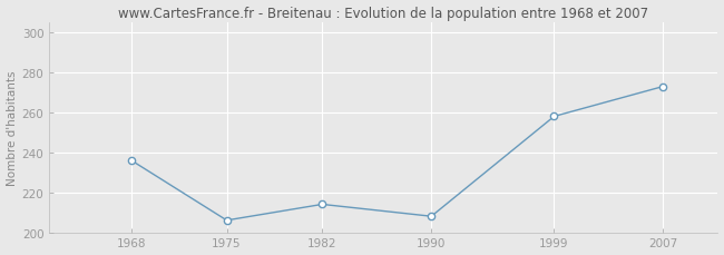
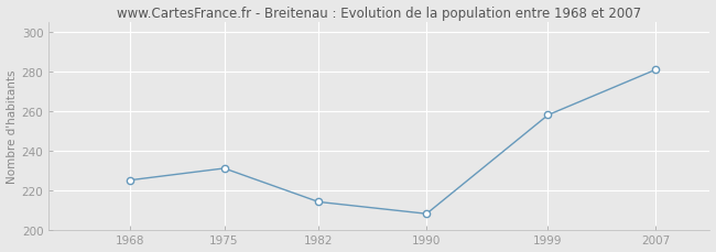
1968: 236 -> 225
1975: 206 -> 231
2007: 273 -> 281
